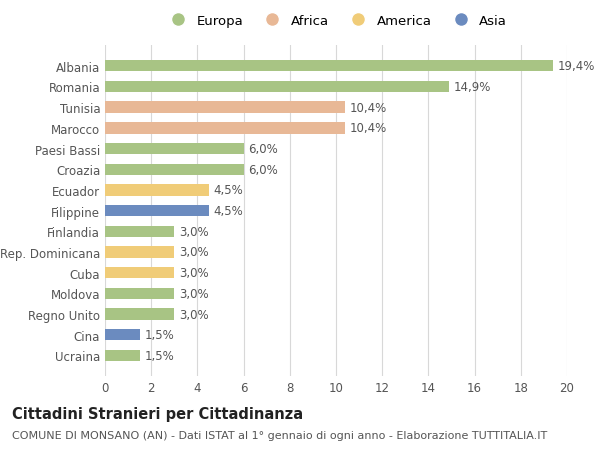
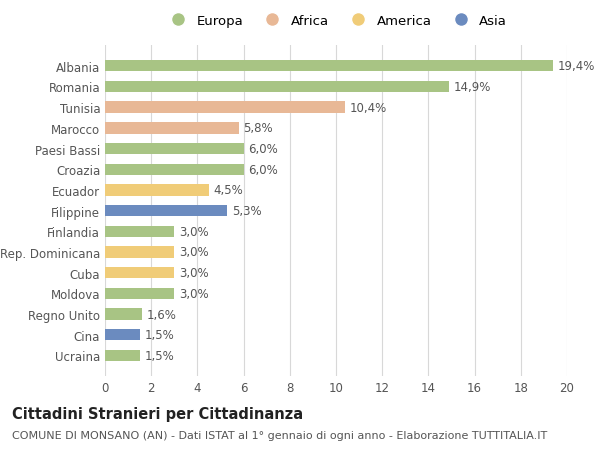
Marocco: 10,4% -> 5,8%
Filippine: 4,5% -> 5,3%
Regno Unito: 3,0% -> 1,6%
